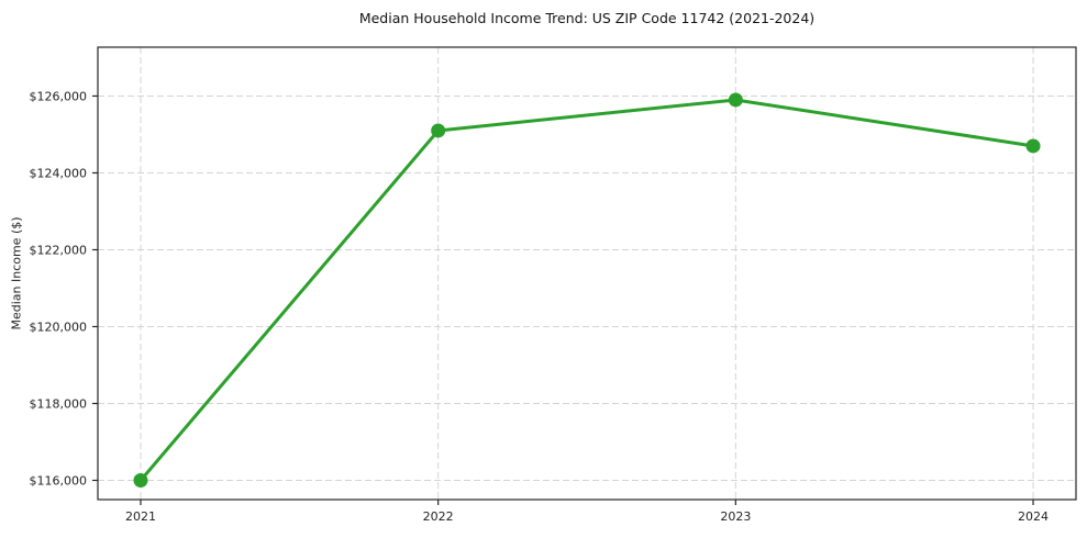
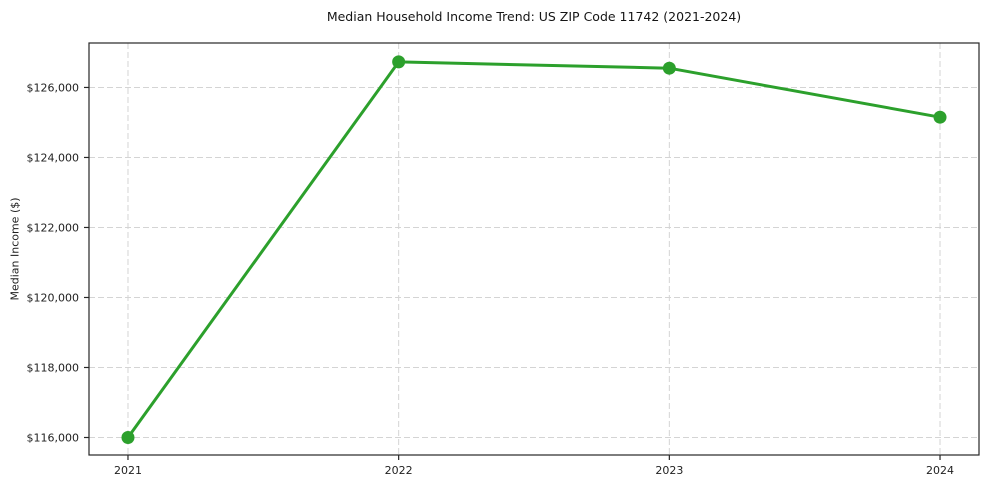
2022: $125100 -> $126700
2023: $125900 -> $126600
2024: $124700 -> $125200
